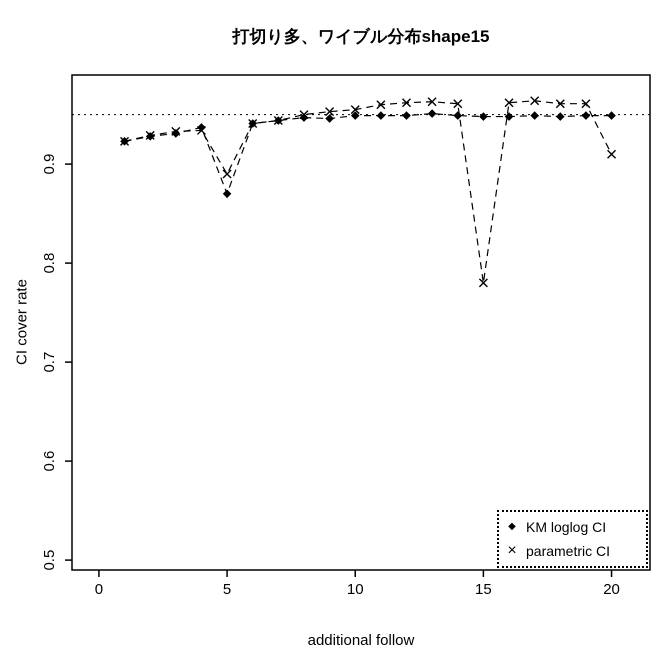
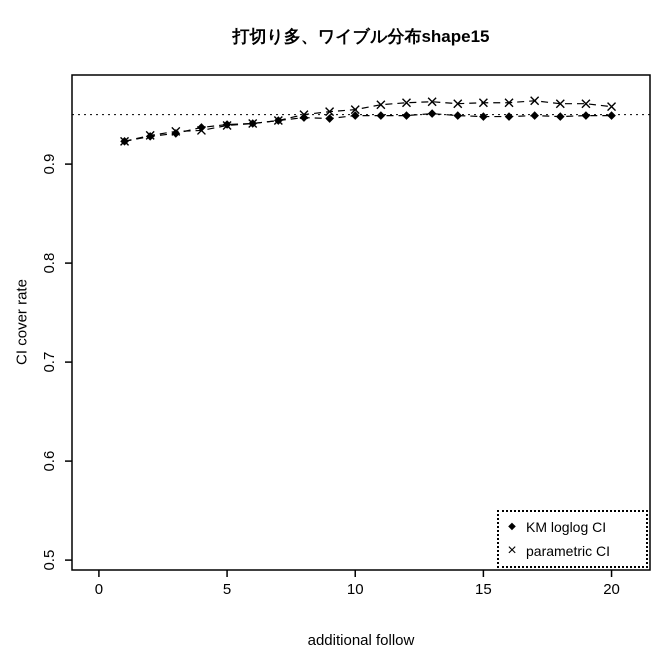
KM loglog CI/5: 0.87 -> 0.94
parametric CI/5: 0.89 -> 0.94
parametric CI/15: 0.78 -> 0.96
parametric CI/20: 0.91 -> 0.96
